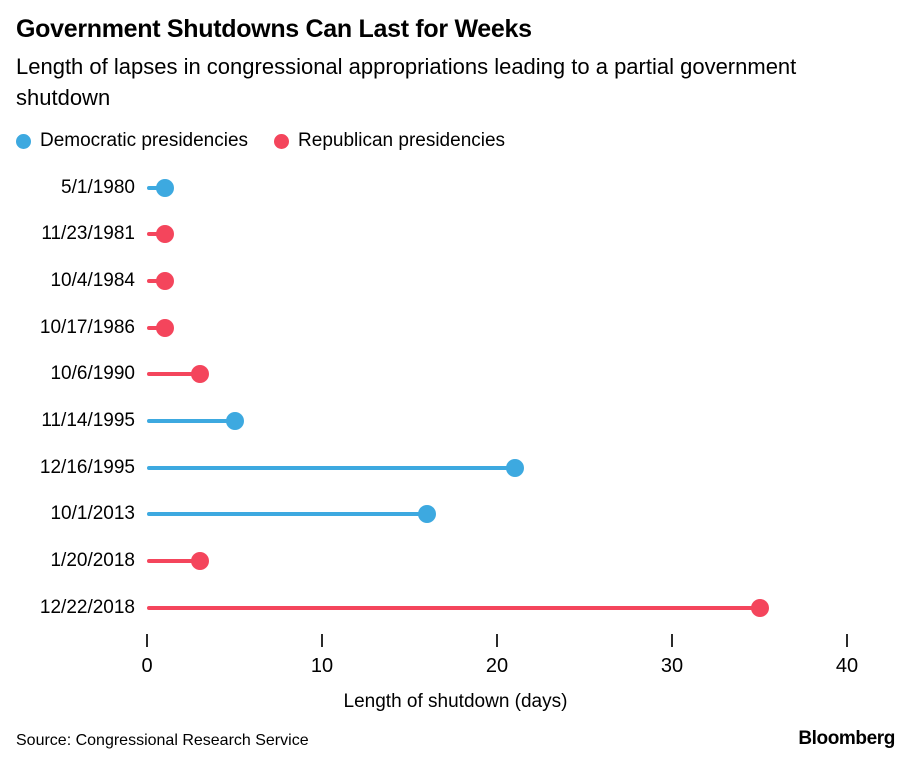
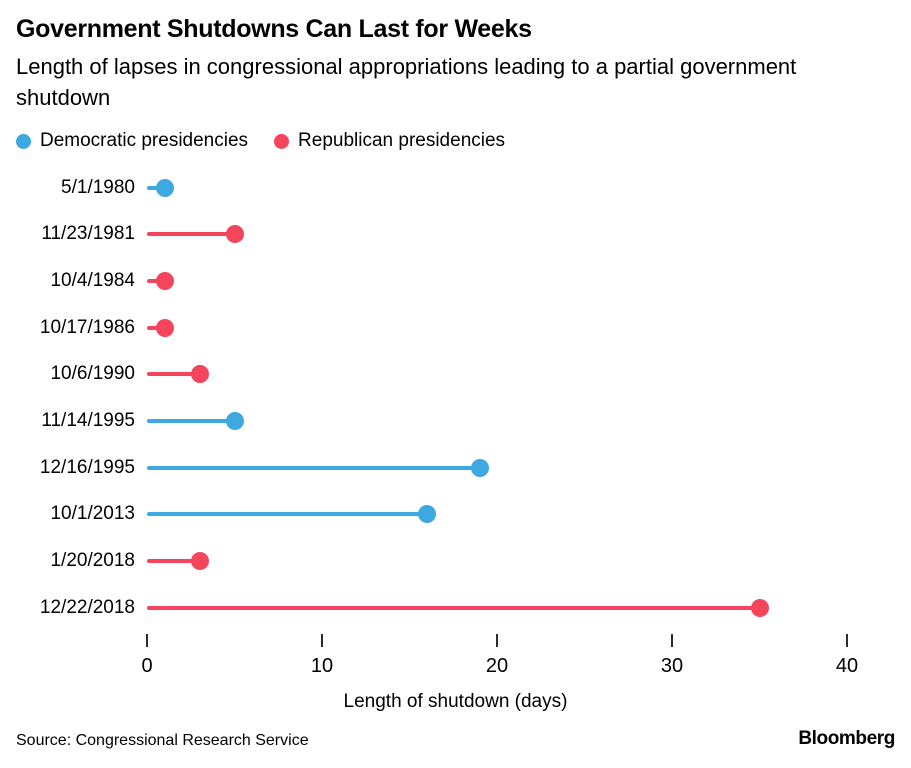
11/23/1981: 1 -> 5
12/16/1995: 21 -> 19
